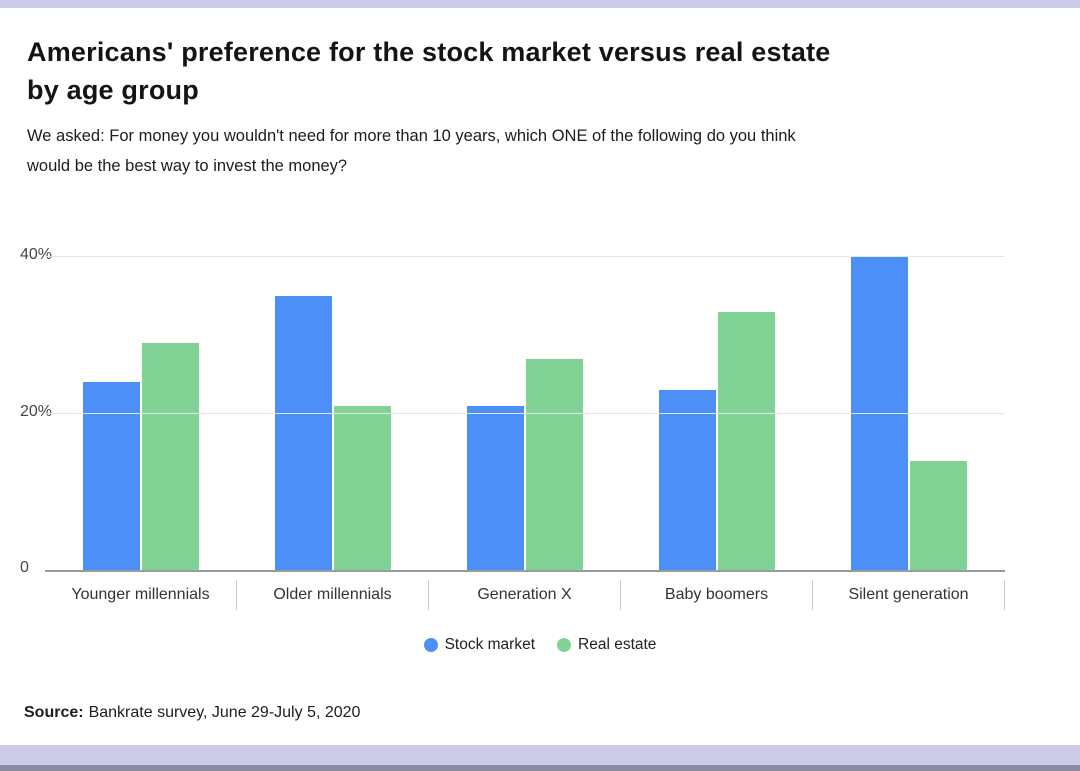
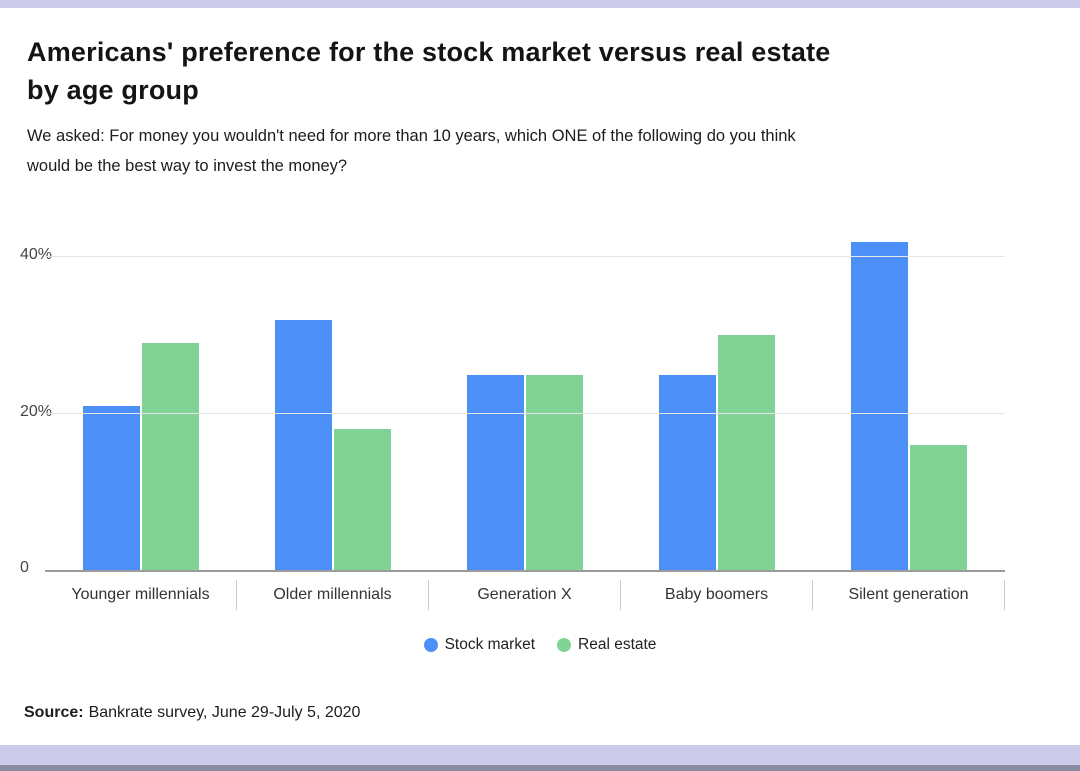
Stock market/Younger millennials: 24% -> 21%
Stock market/Older millennials: 35% -> 32%
Real estate/Older millennials: 21% -> 18%
Stock market/Generation X: 21% -> 25%
Real estate/Generation X: 27% -> 25%
Stock market/Baby boomers: 23% -> 25%
Real estate/Baby boomers: 33% -> 30%
Stock market/Silent generation: 40% -> 42%
Real estate/Silent generation: 14% -> 16%
